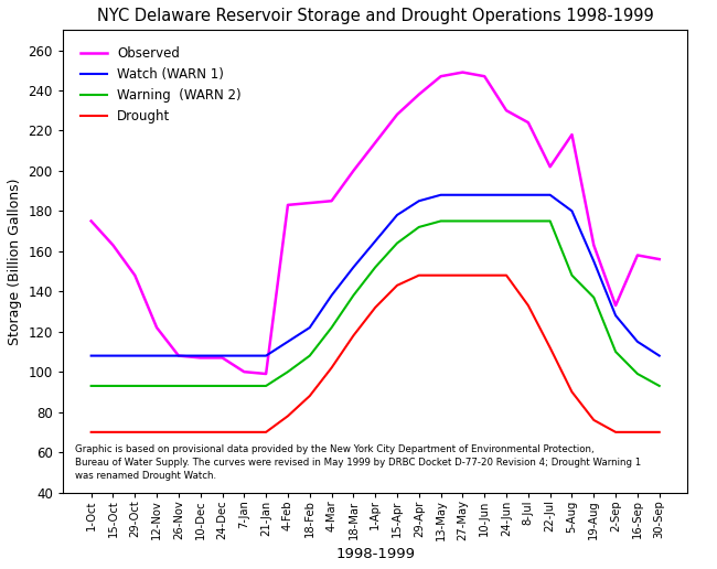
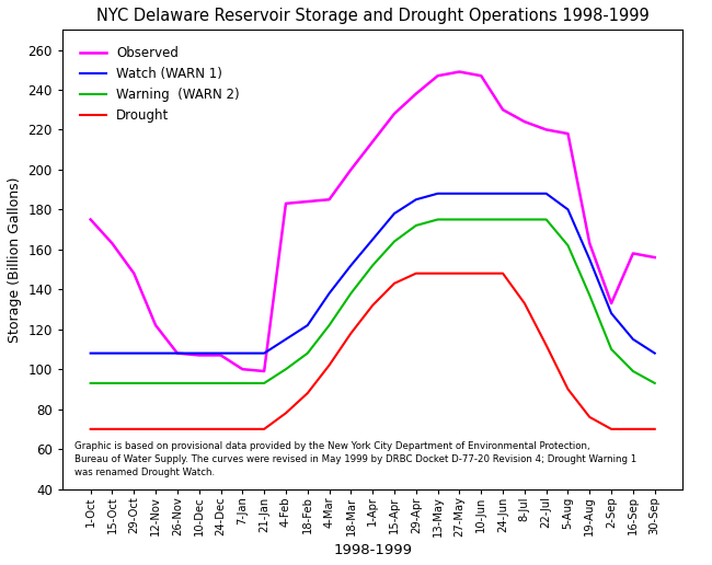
Observed/22-Jul: 202 -> 220
Warning (WARN 2)/5-Aug: 148 -> 162
